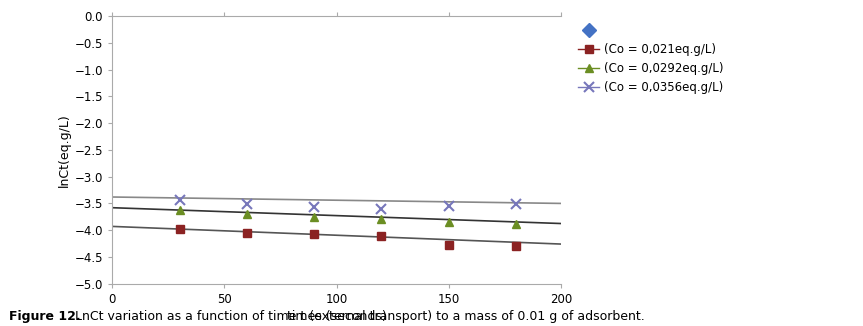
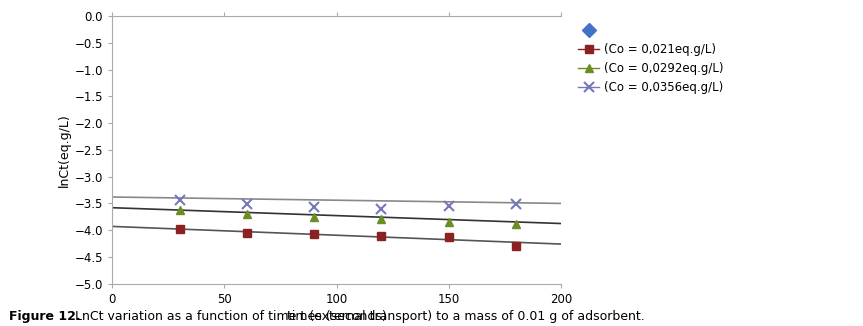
(Co = 0,021eq.g/L)/150: -4.28 -> -4.12
